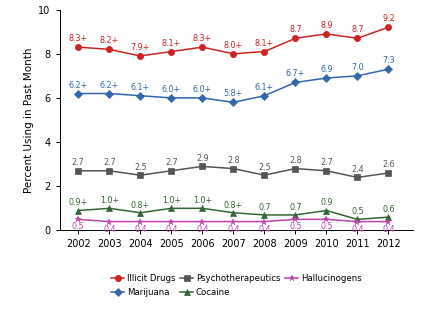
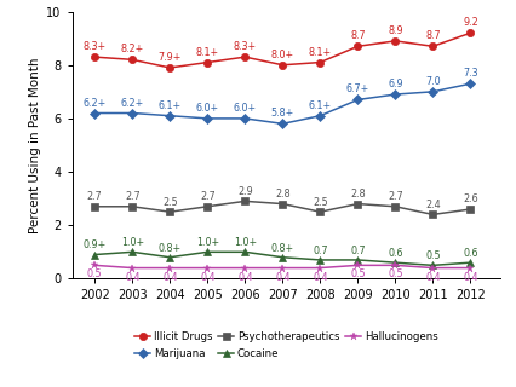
Cocaine/2010: 0.9 -> 0.6
